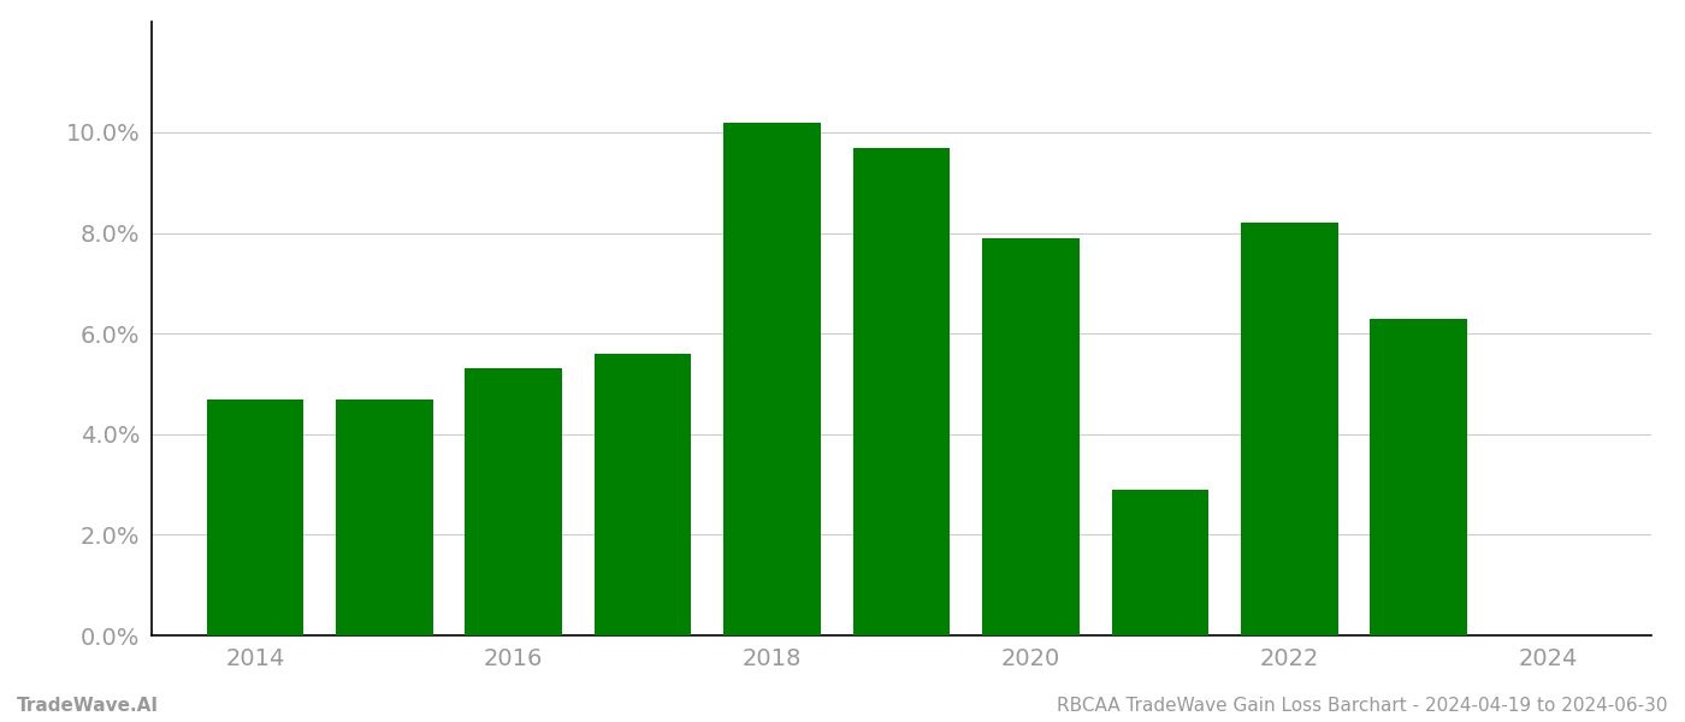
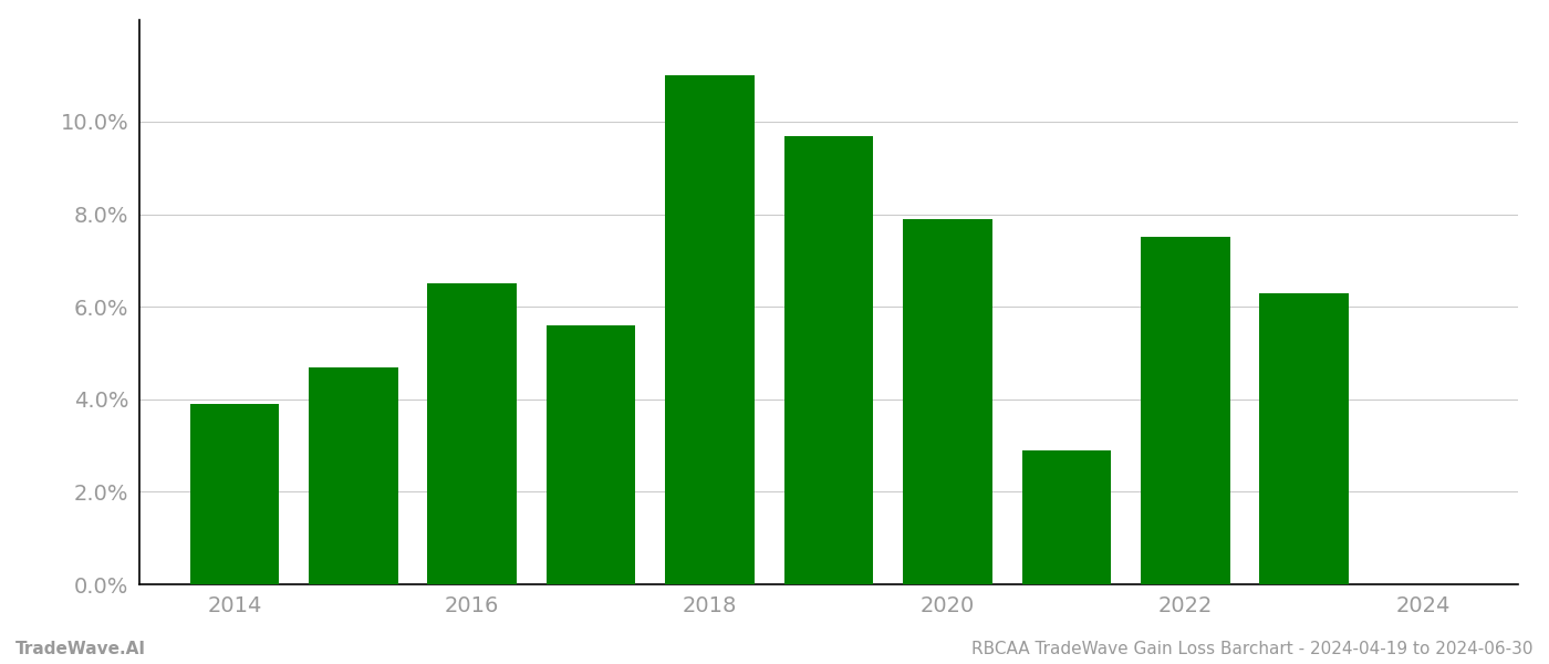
2014: 4.7% -> 3.9%
2016: 5.3% -> 6.5%
2018: 10.2% -> 11.0%
2022: 8.2% -> 7.5%
